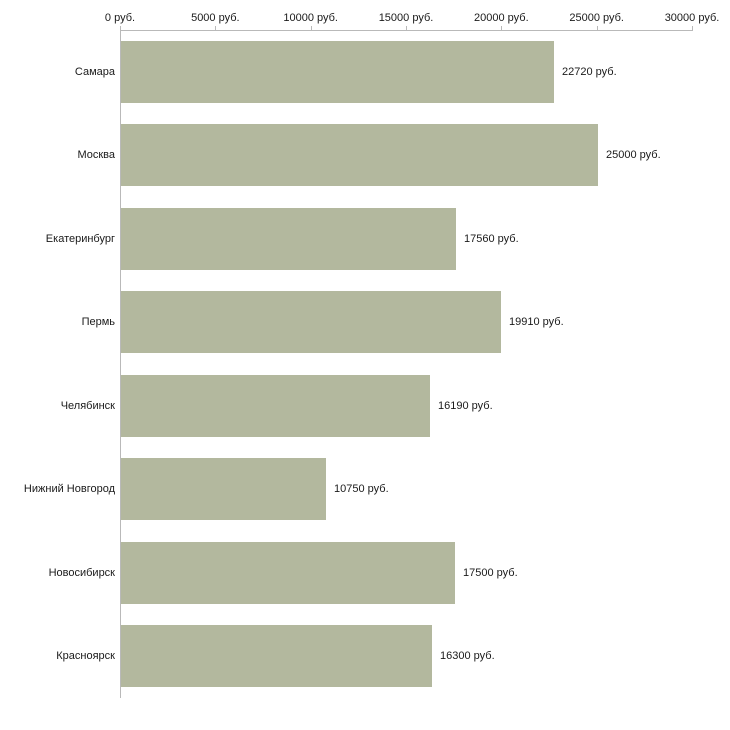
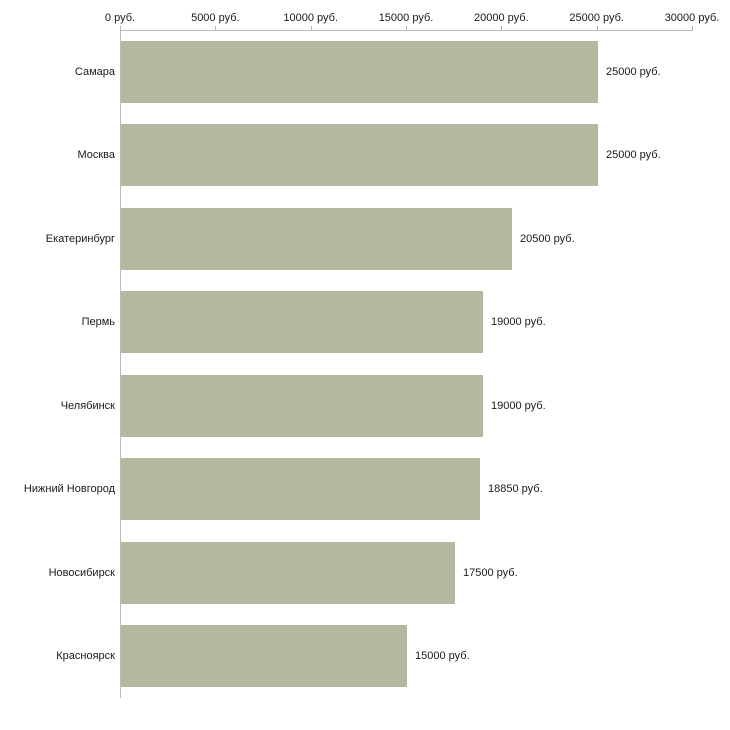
Самара: 22720 -> 25000
Екатеринбург: 17560 -> 20500
Пермь: 19910 -> 19000
Челябинск: 16190 -> 19000
Нижний Новгород: 10750 -> 18850
Красноярск: 16300 -> 15000
